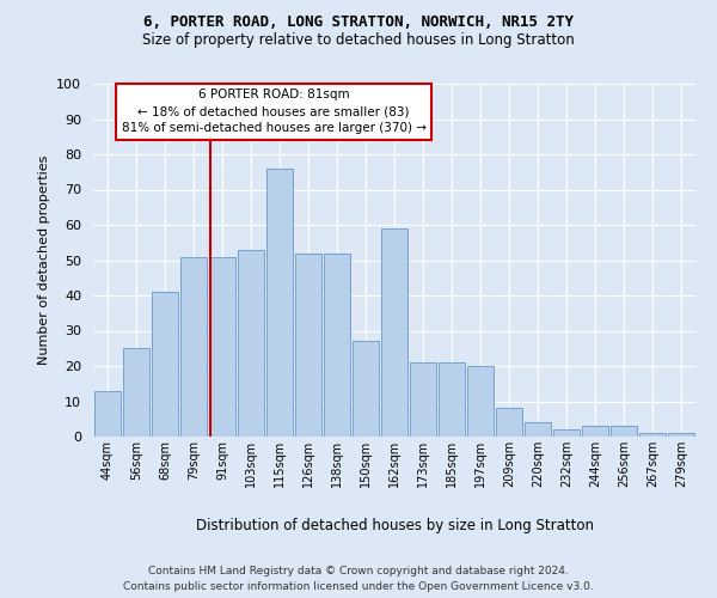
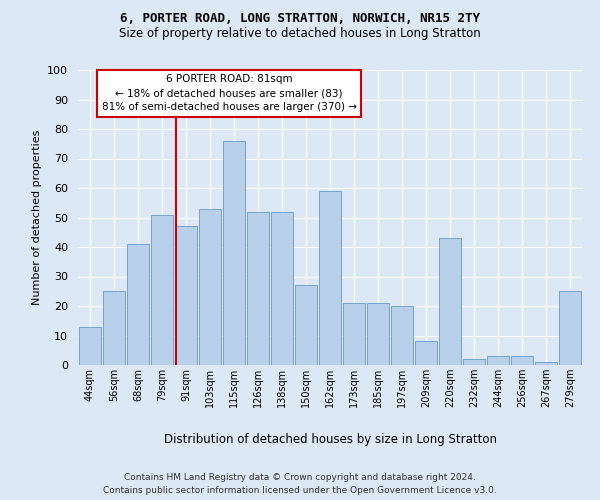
91sqm: 51 -> 47
220sqm: 4 -> 43
279sqm: 1 -> 25
